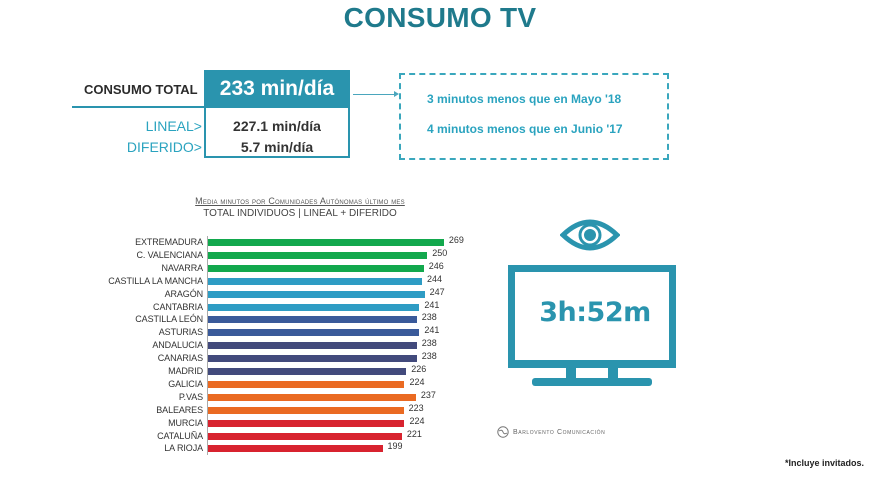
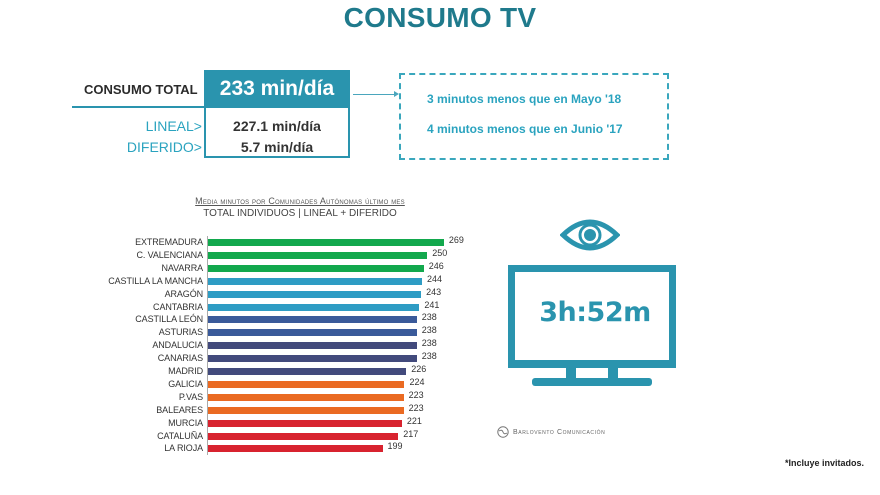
ARAGÓN: 247 -> 243
ASTURIAS: 241 -> 238
P.VAS: 237 -> 223
MURCIA: 224 -> 221
CATALUÑA: 221 -> 217
